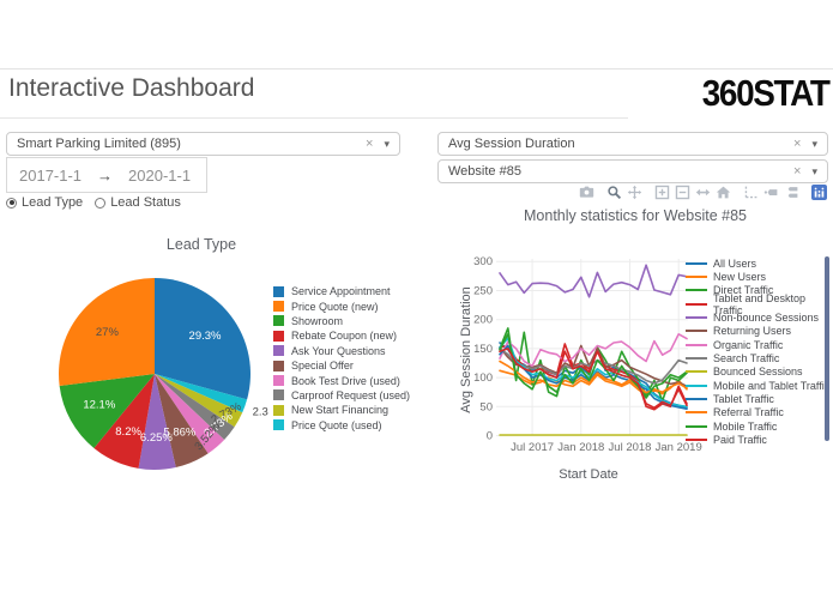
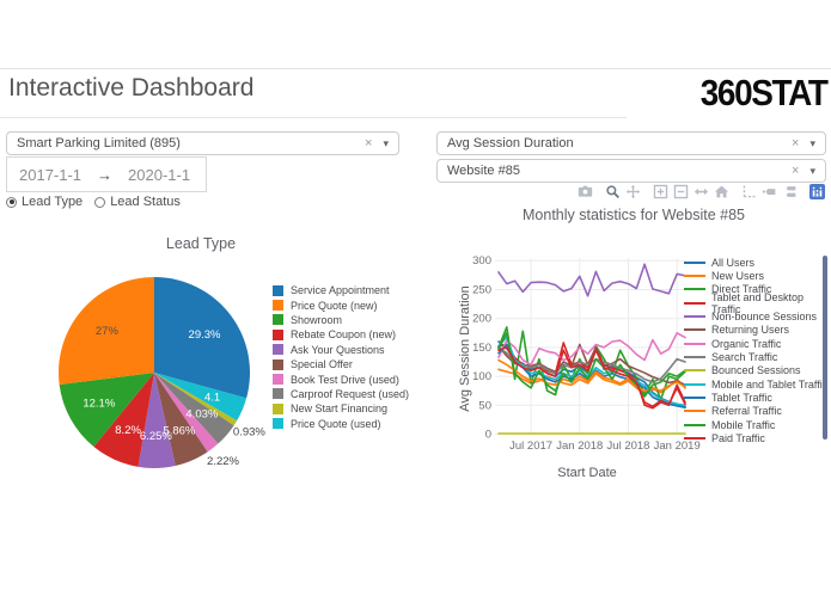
Lead Type/Book Test Drive (used): 3.52% -> 2.22%
Lead Type/Carproof Request (used): 2.73% -> 4.03%
Lead Type/New Start Financing: 2.73% -> 0.93%
Lead Type/Price Quote (used): 2.3 -> 4.1
